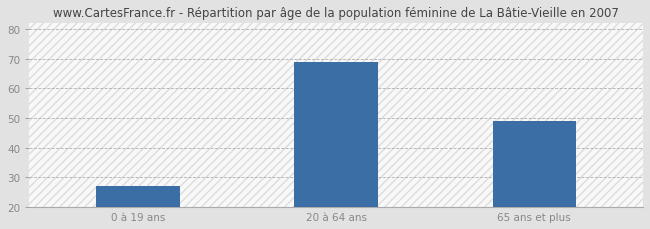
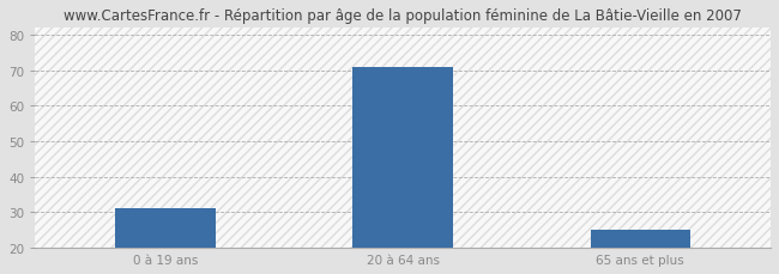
0 à 19 ans: 27 -> 31
20 à 64 ans: 69 -> 71
65 ans et plus: 49 -> 25
